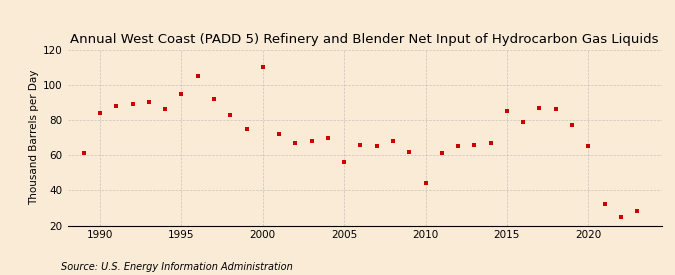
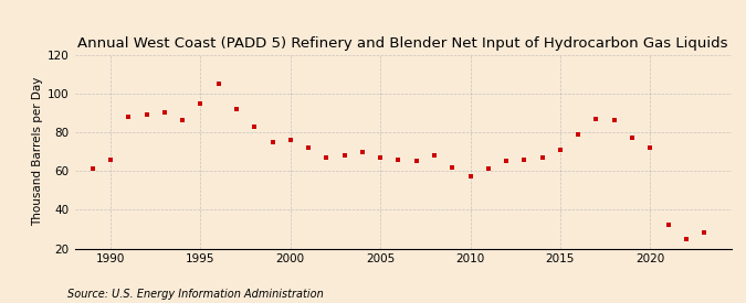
1990: 84 -> 66
2000: 110 -> 76
2005: 56 -> 67
2010: 44 -> 57
2015: 85 -> 71
2020: 65 -> 72
